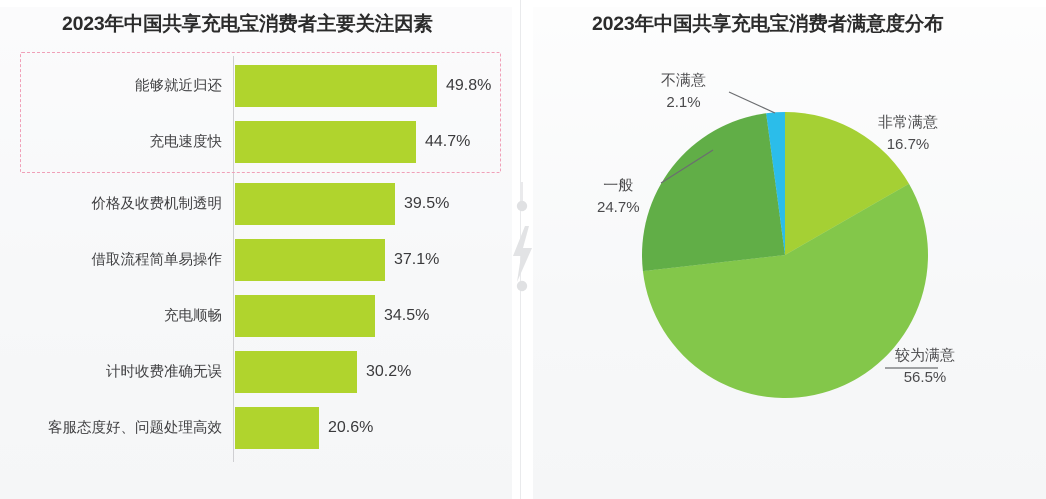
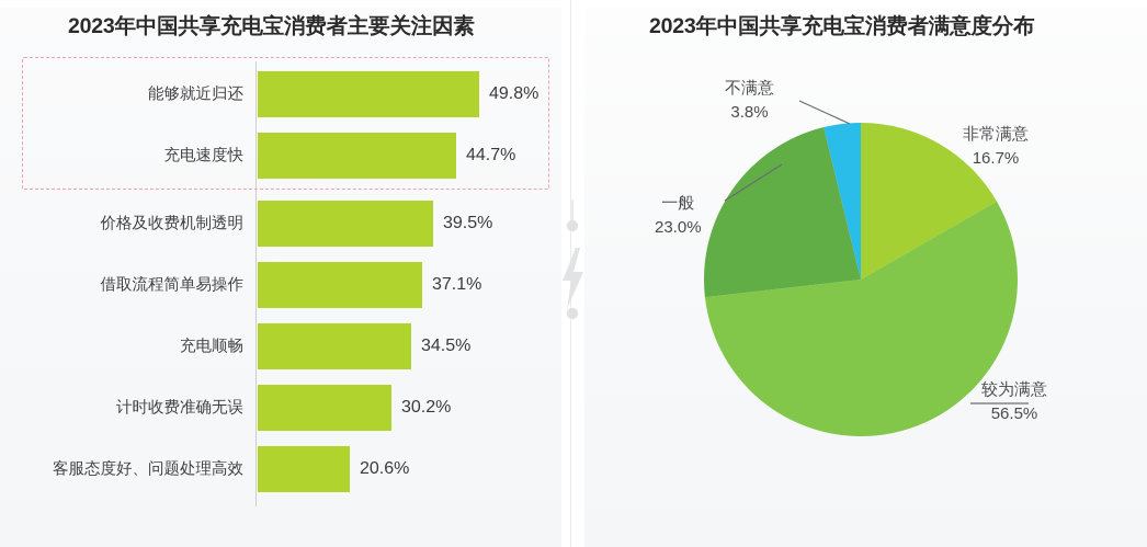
2023年中国共享充电宝消费者满意度分布/一般: 24.7% -> 23.0%
2023年中国共享充电宝消费者满意度分布/不满意: 2.1% -> 3.8%
